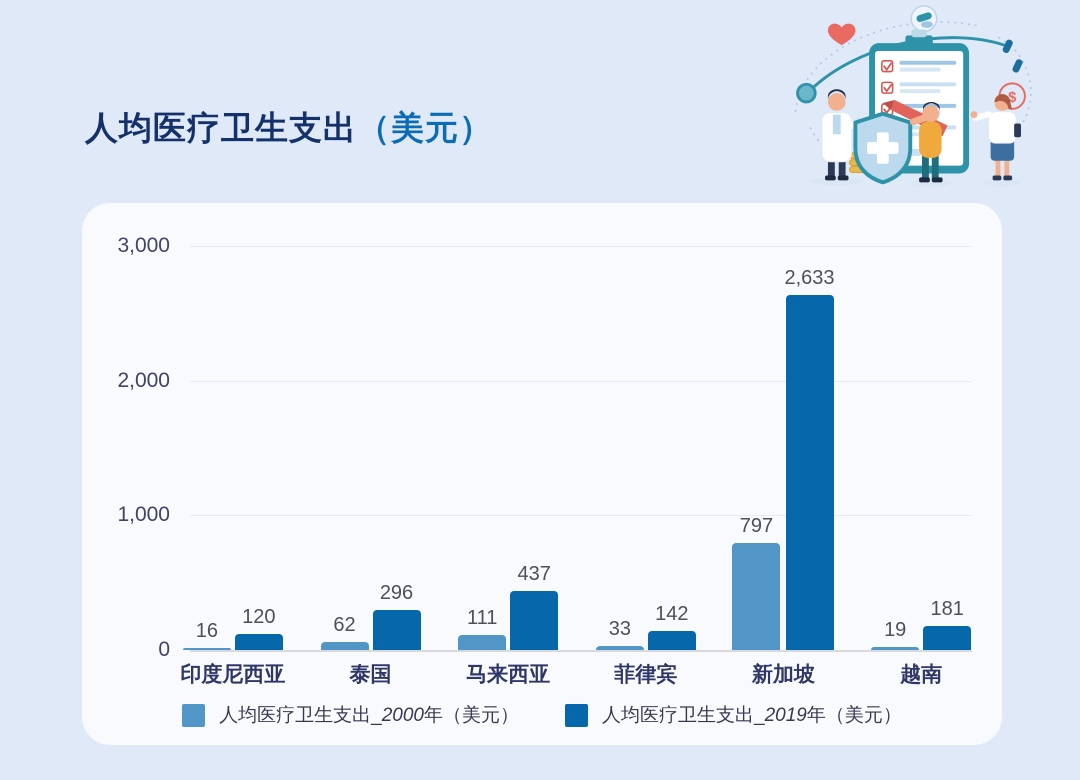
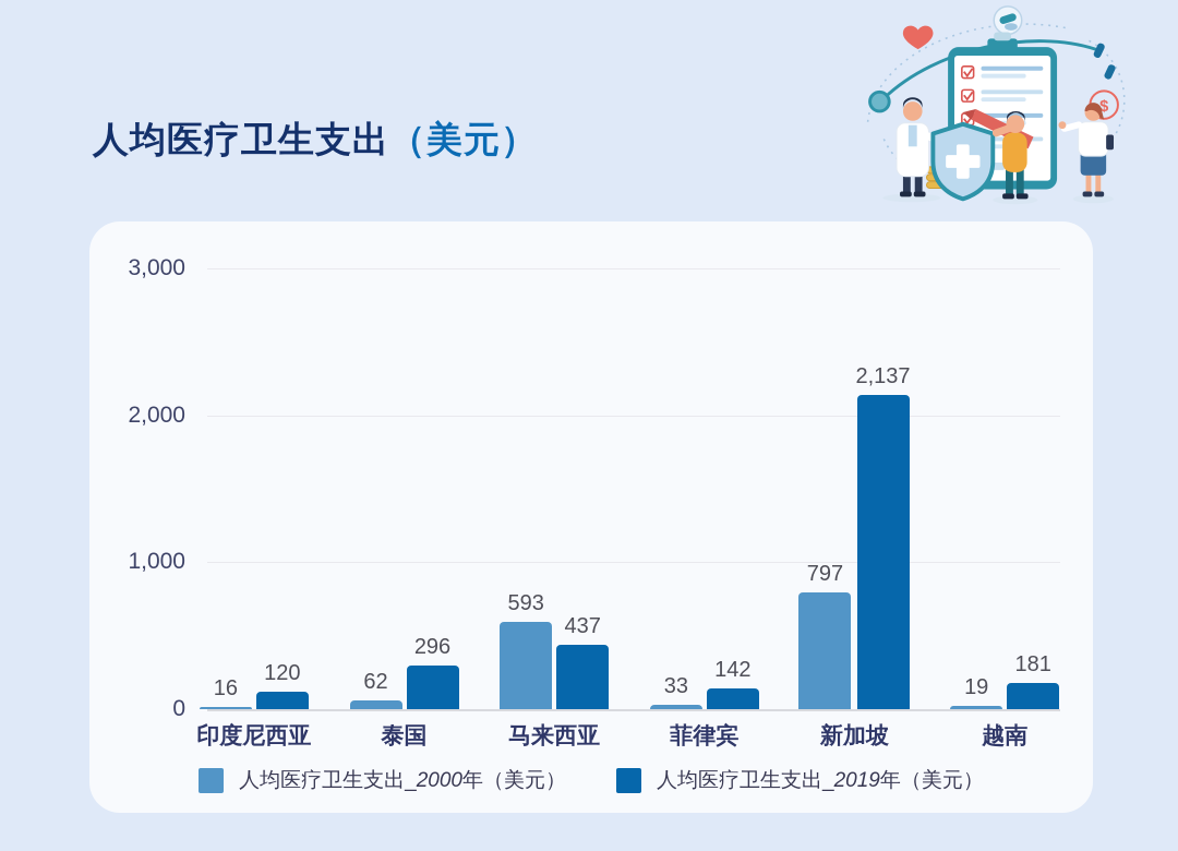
人均医疗卫生支出_2000年（美元）/马来西亚: 111 -> 593
人均医疗卫生支出_2019年（美元）/新加坡: 2,633 -> 2,137
